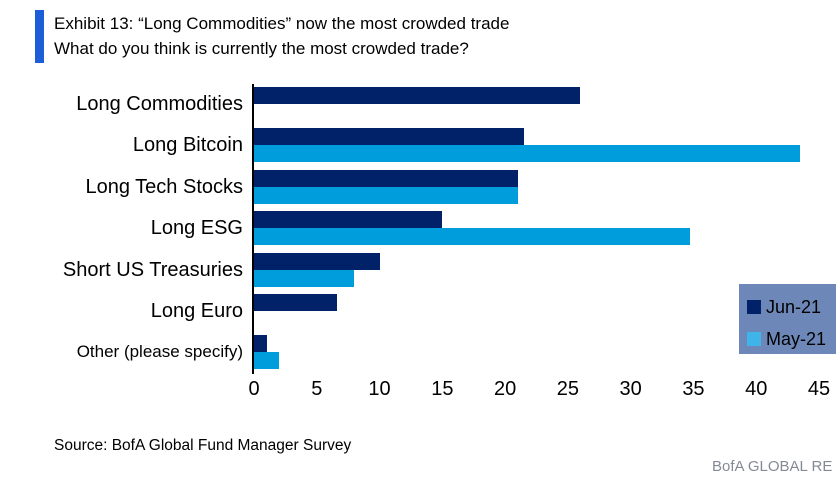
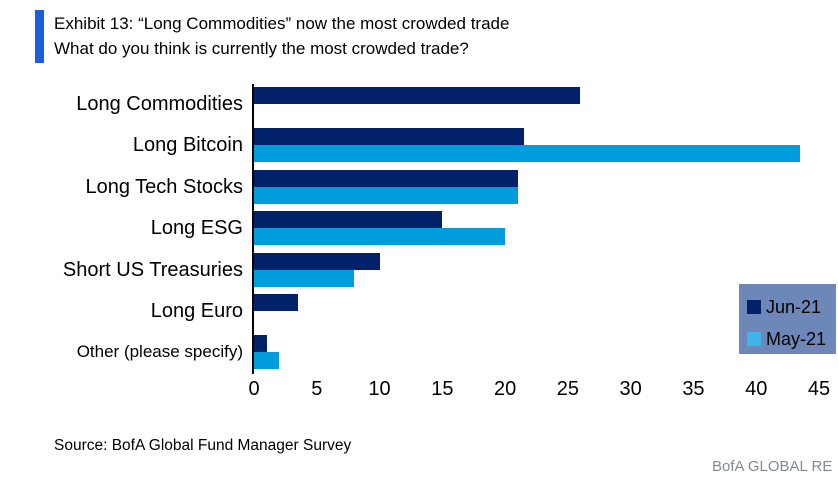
May-21/Long ESG: 34.7 -> 20.0
Jun-21/Long Euro: 6.6 -> 3.5
